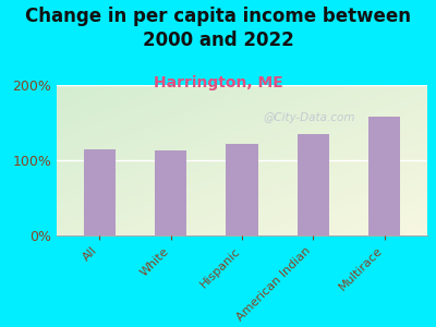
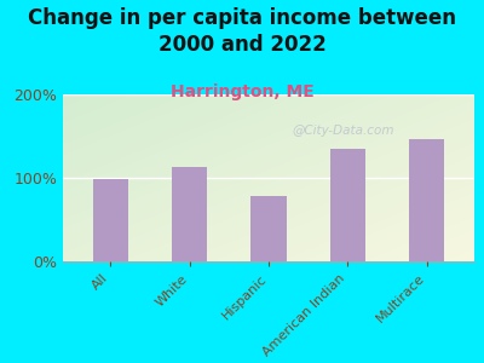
All: 115% -> 98%
Hispanic: 122% -> 78%
Multirace: 158% -> 146%
